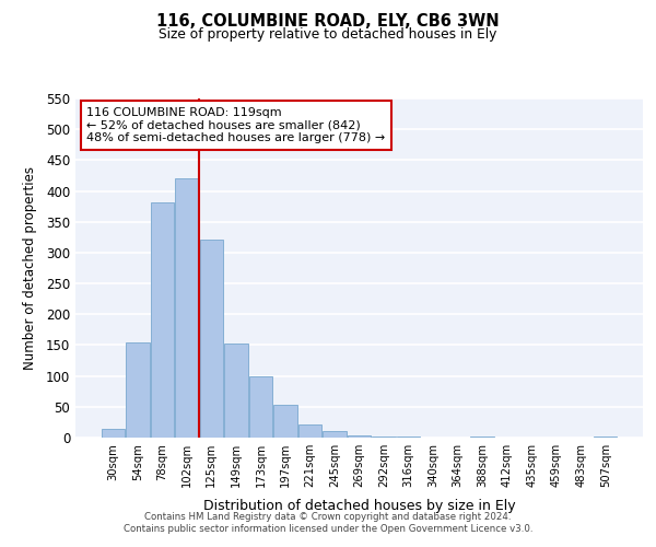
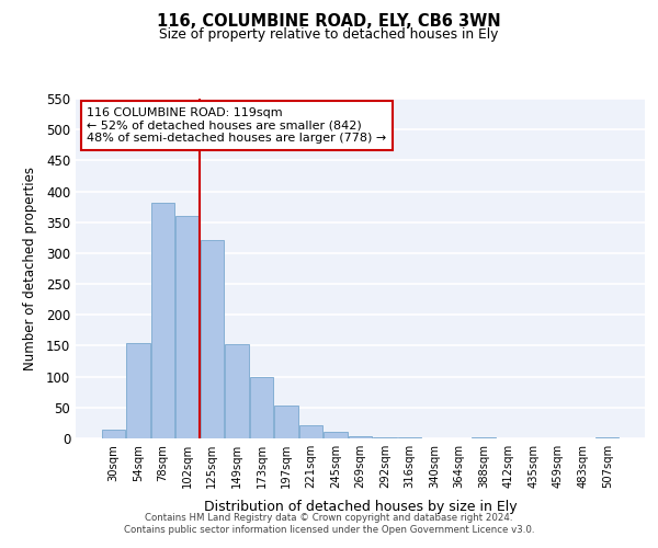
102sqm: 420 -> 360
